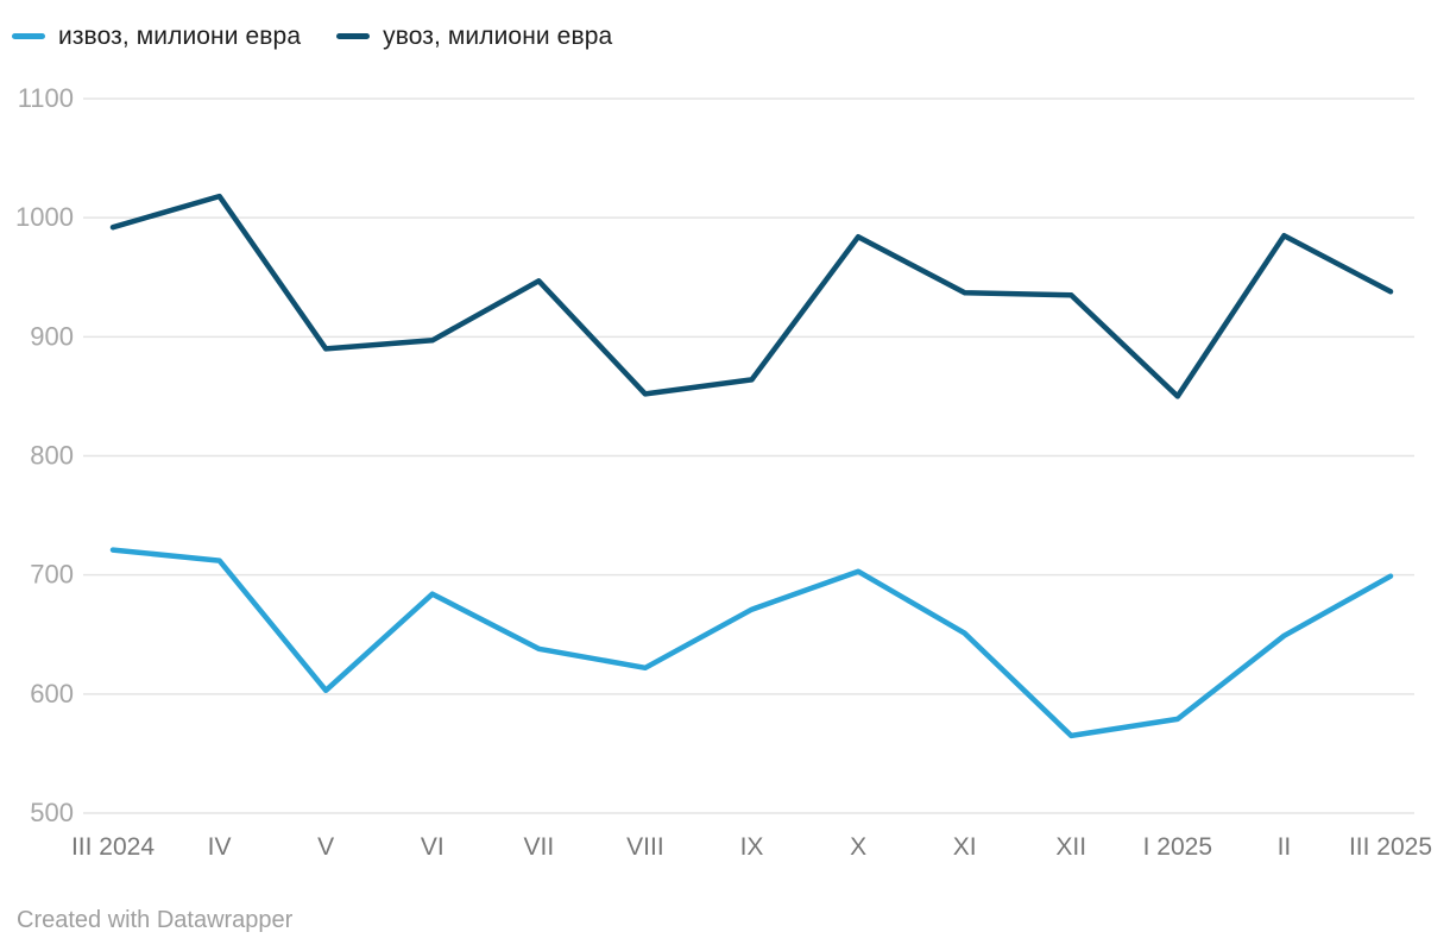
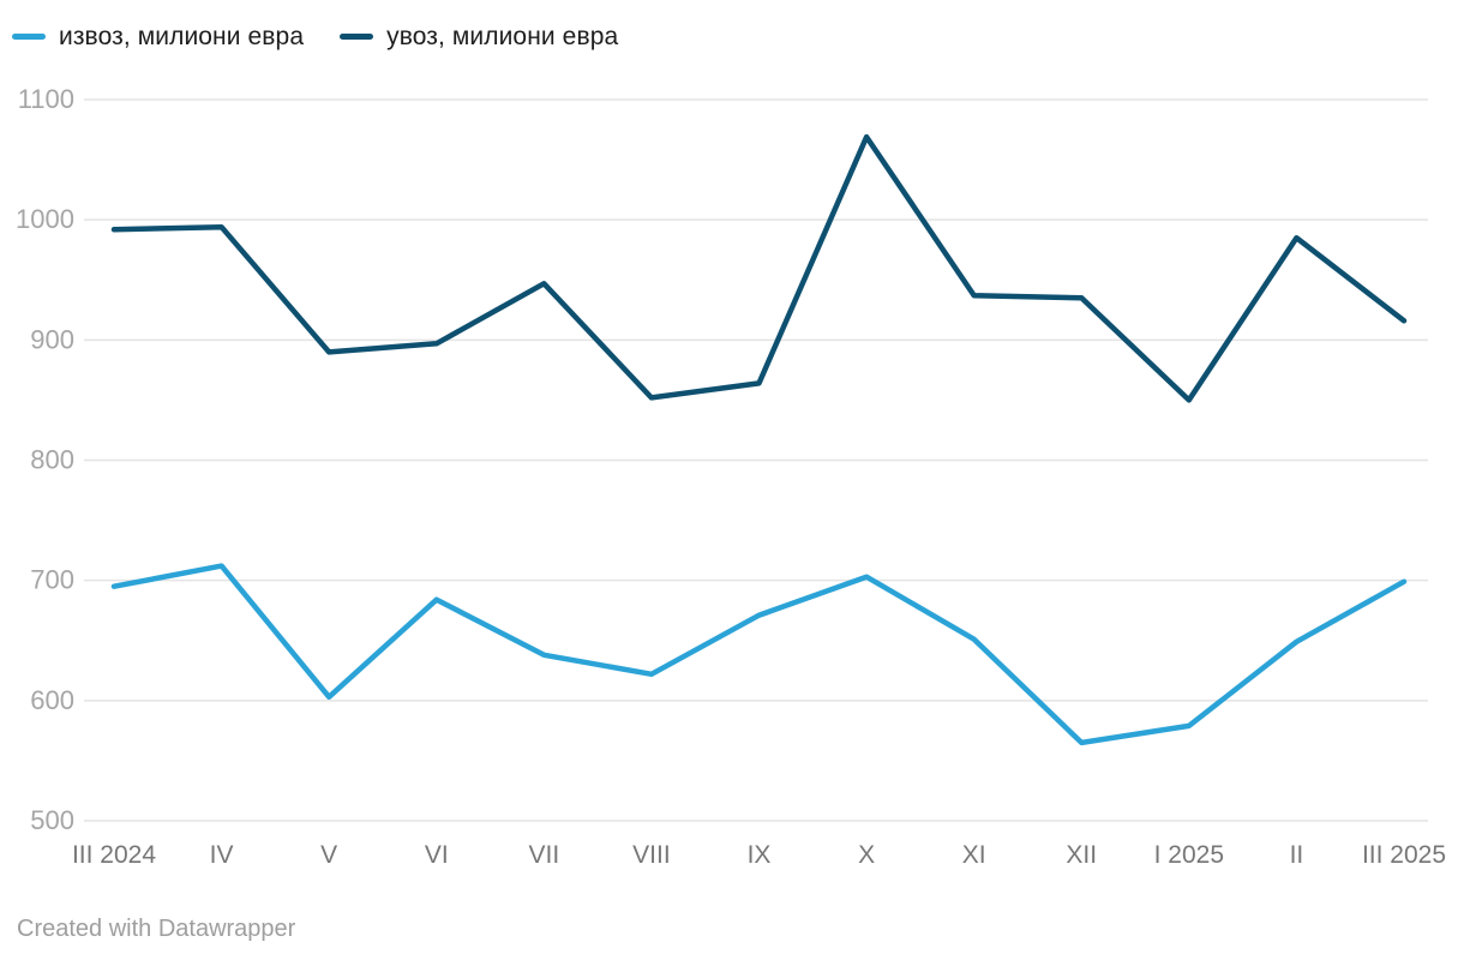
извоз, милиони евра/III 2024: 721 -> 695
увоз, милиони евра/IV: 1018 -> 994
увоз, милиони евра/X: 984 -> 1069
увоз, милиони евра/III 2025: 938 -> 916
